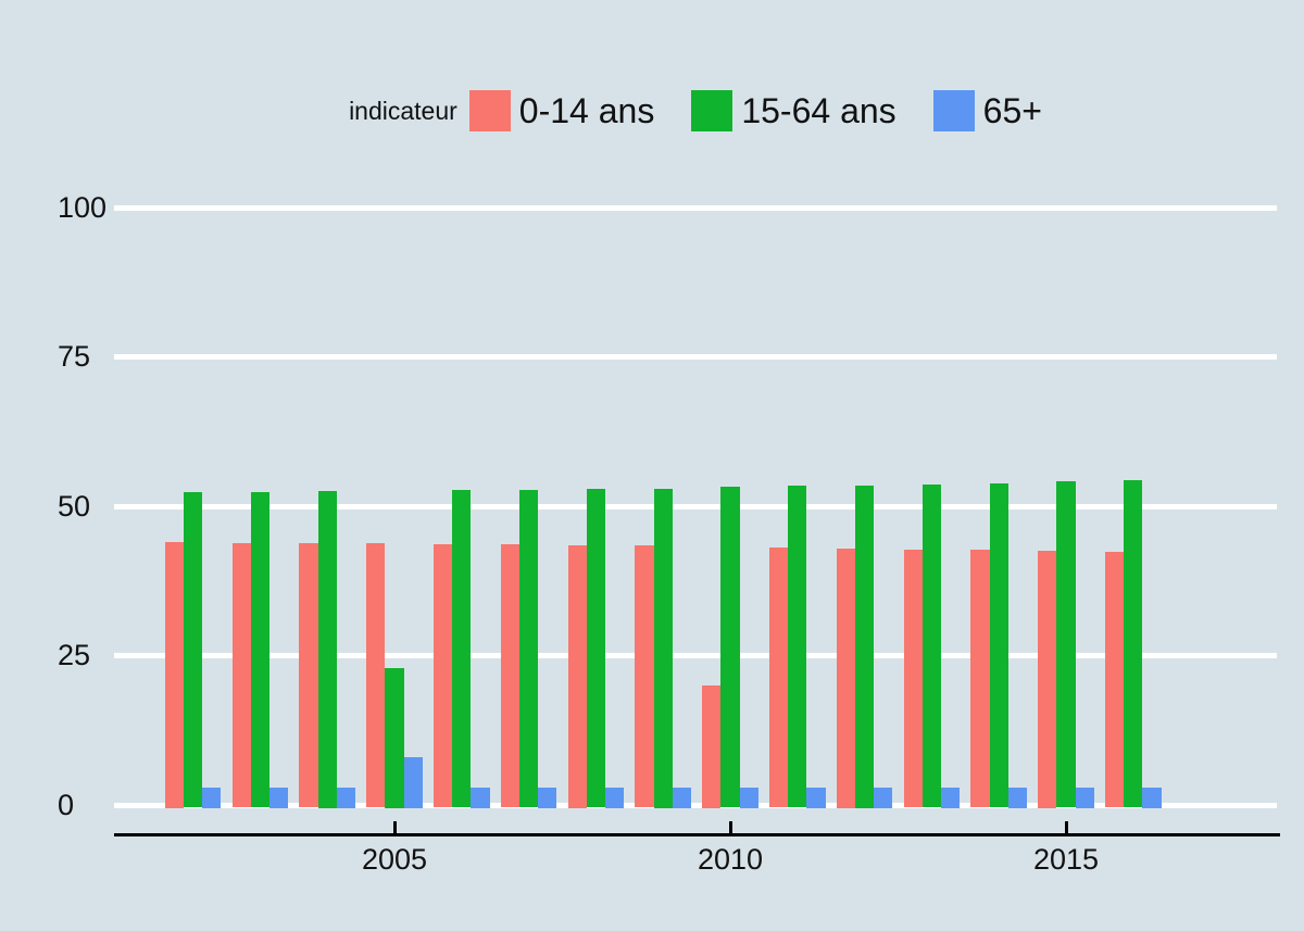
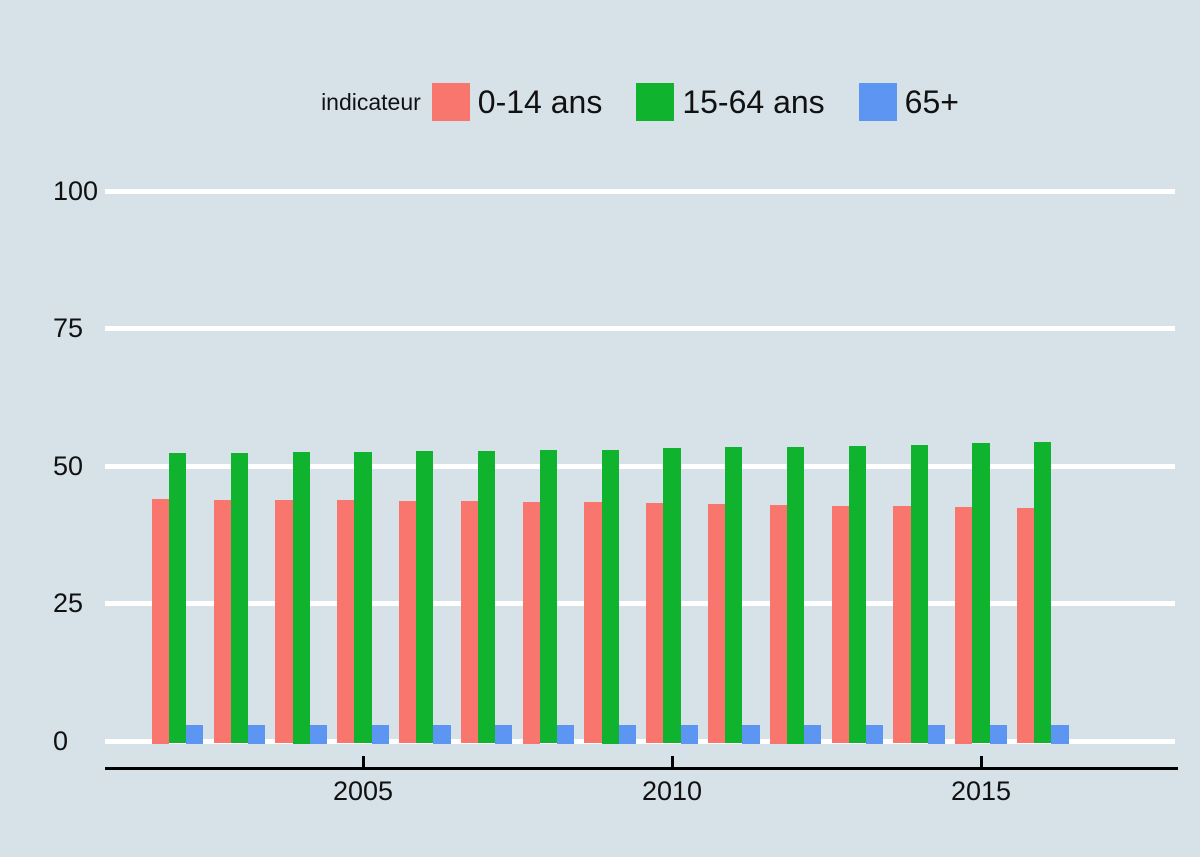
15-64 ans/2005: 23 -> 53
65+/2005: 8 -> 3
0-14 ans/2010: 20 -> 43
